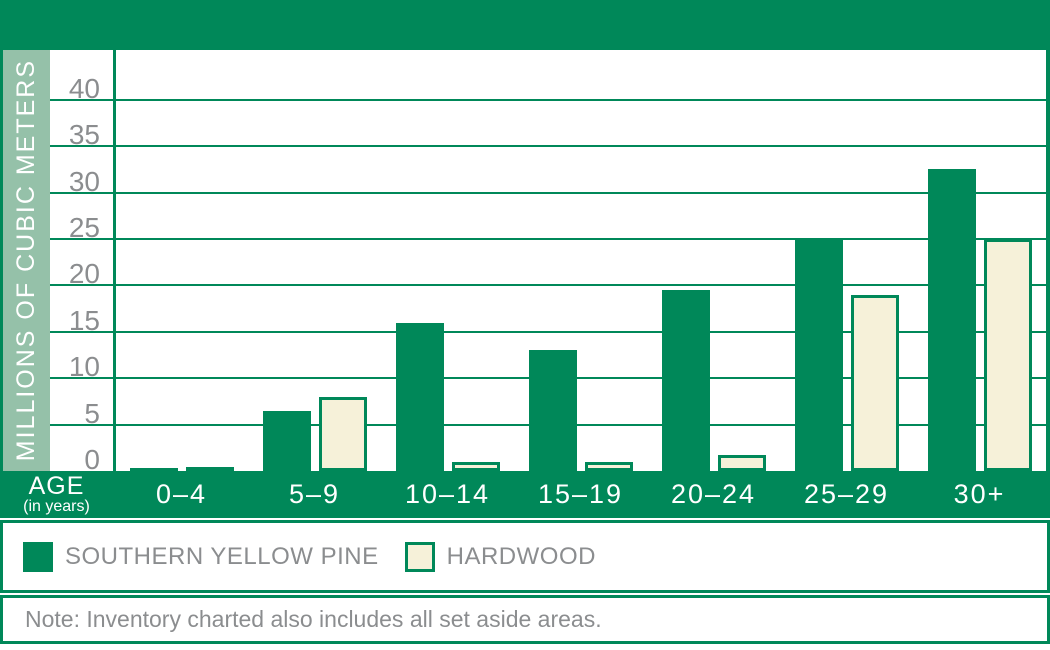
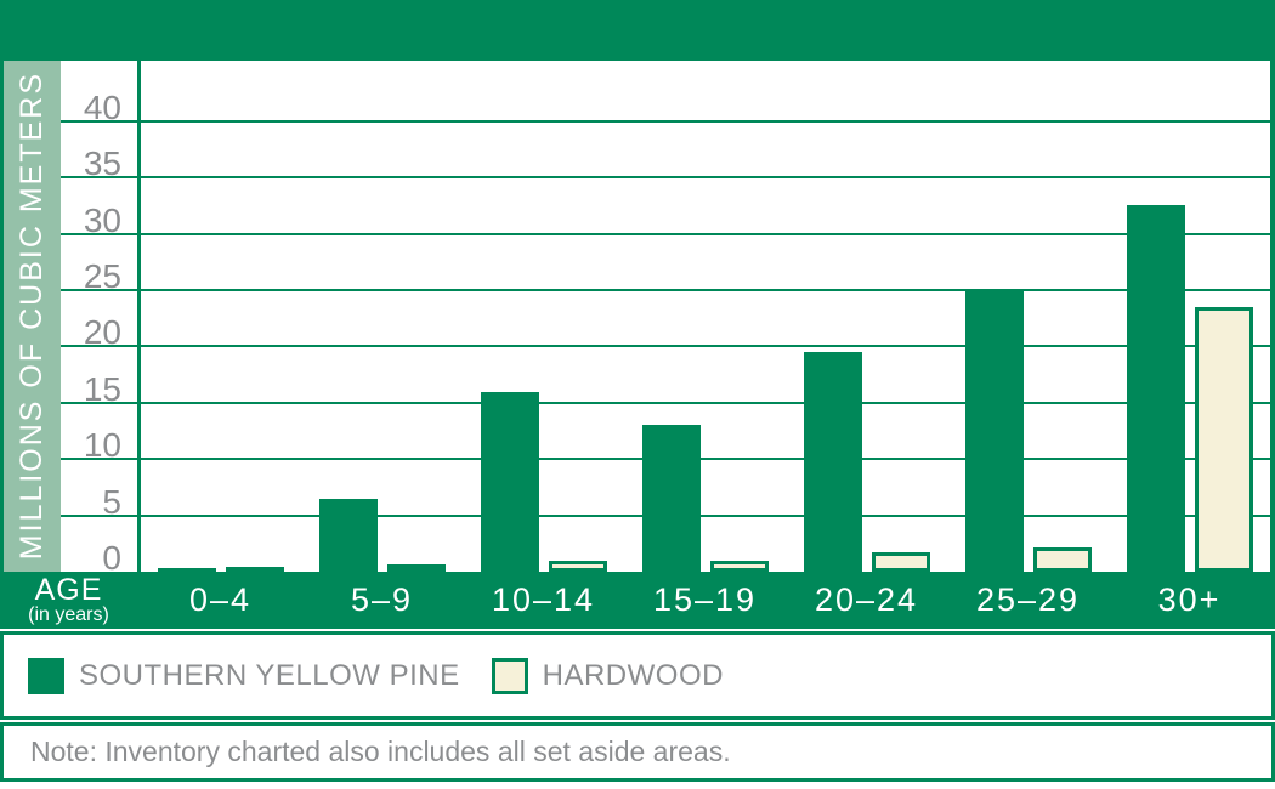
HARDWOOD/5–9: 8 -> 1
HARDWOOD/25–29: 19 -> 2
HARDWOOD/30+: 25 -> 24
